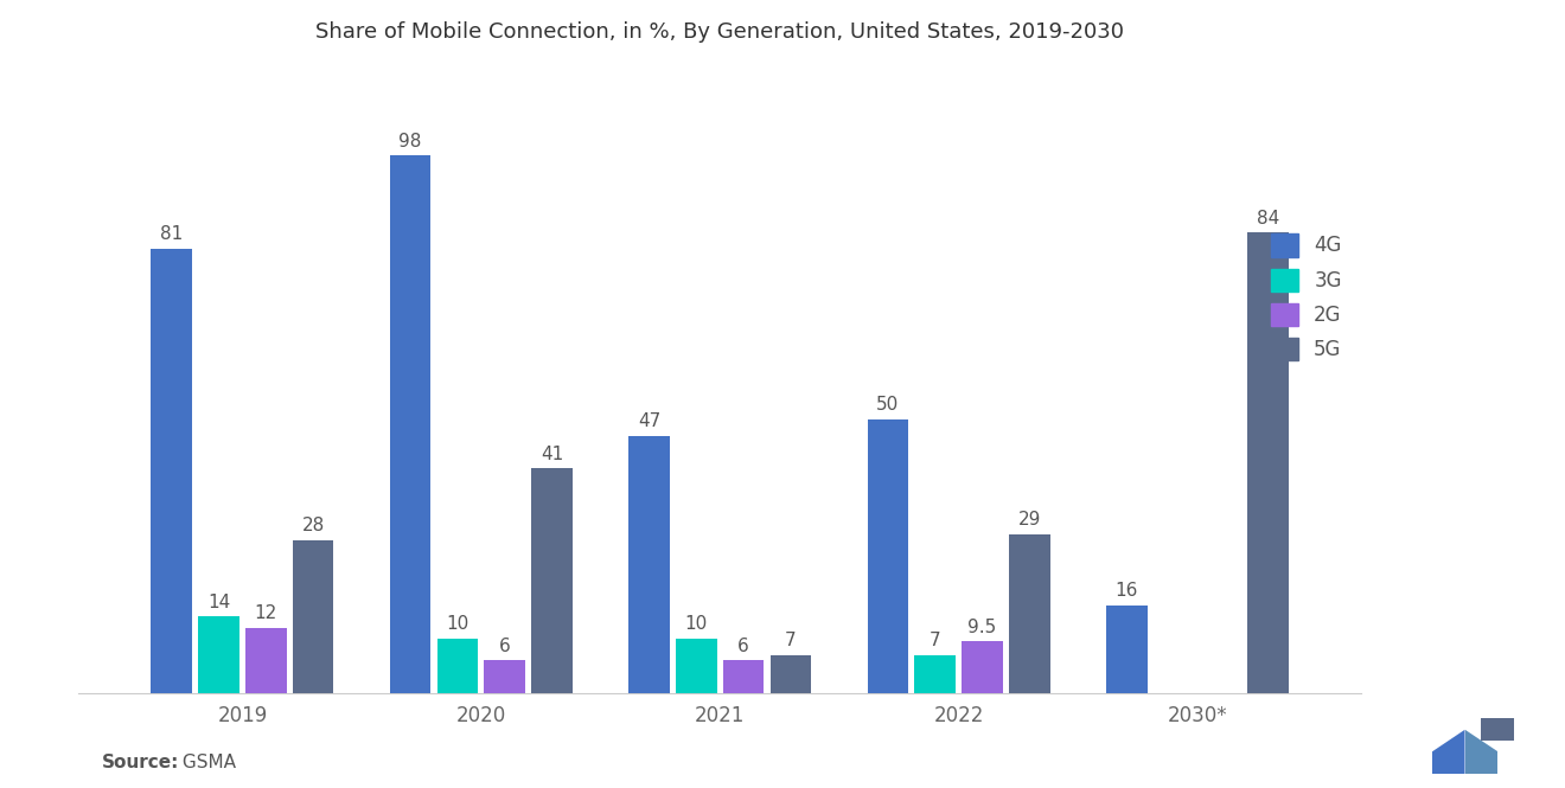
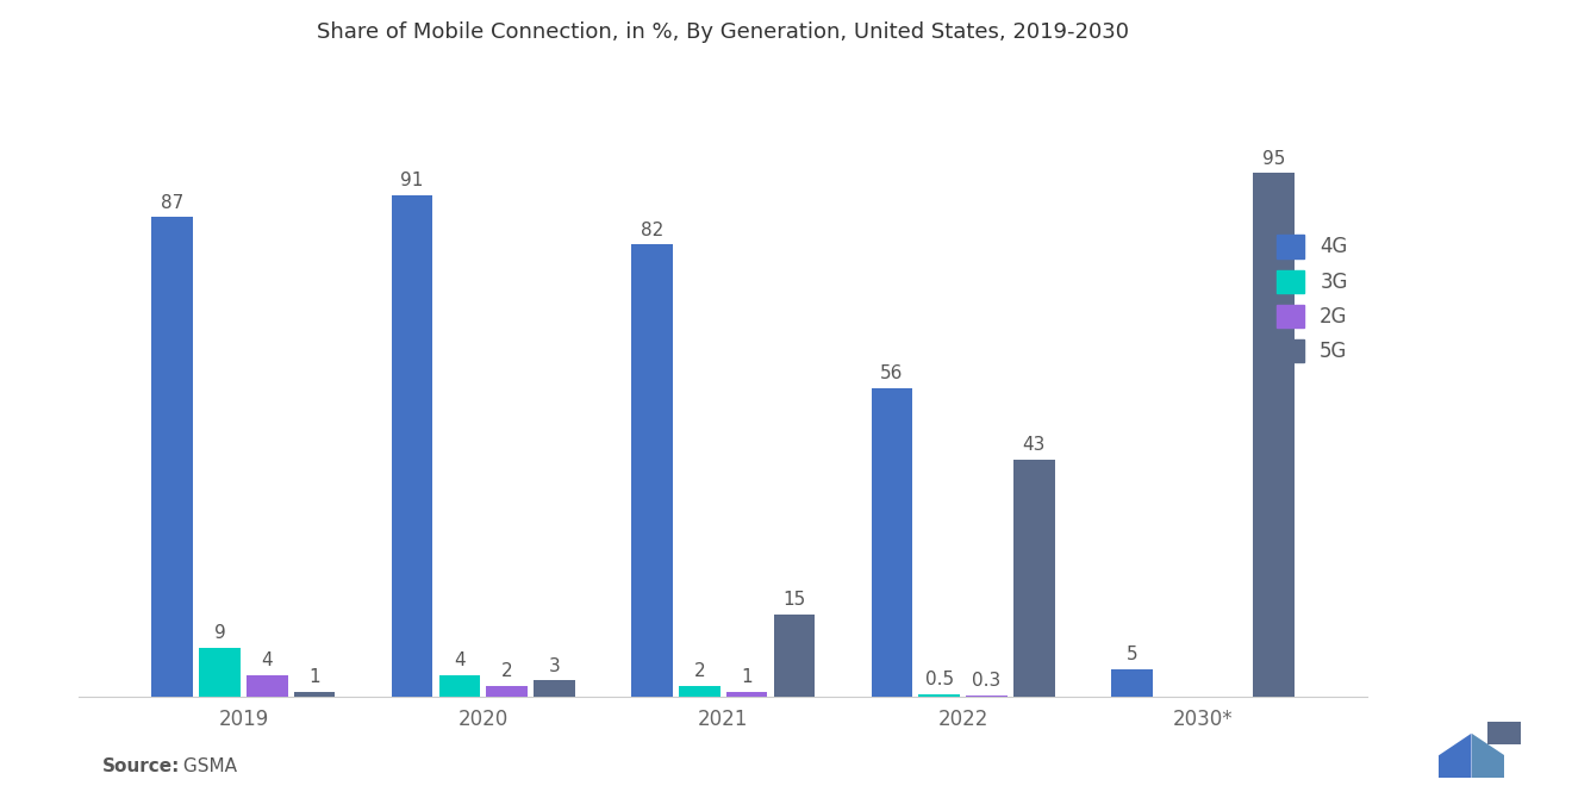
4G/2019: 81 -> 87
3G/2019: 14 -> 9
2G/2019: 12 -> 4
5G/2019: 28 -> 1
4G/2020: 98 -> 91
3G/2020: 10 -> 4
2G/2020: 6 -> 2
5G/2020: 41 -> 3
4G/2021: 47 -> 82
3G/2021: 10 -> 2
2G/2021: 6 -> 1
5G/2021: 7 -> 15
4G/2022: 50 -> 56
3G/2022: 7 -> 0.5
2G/2022: 9.5 -> 0.3
5G/2022: 29 -> 43
4G/2030*: 16 -> 5
5G/2030*: 84 -> 95
